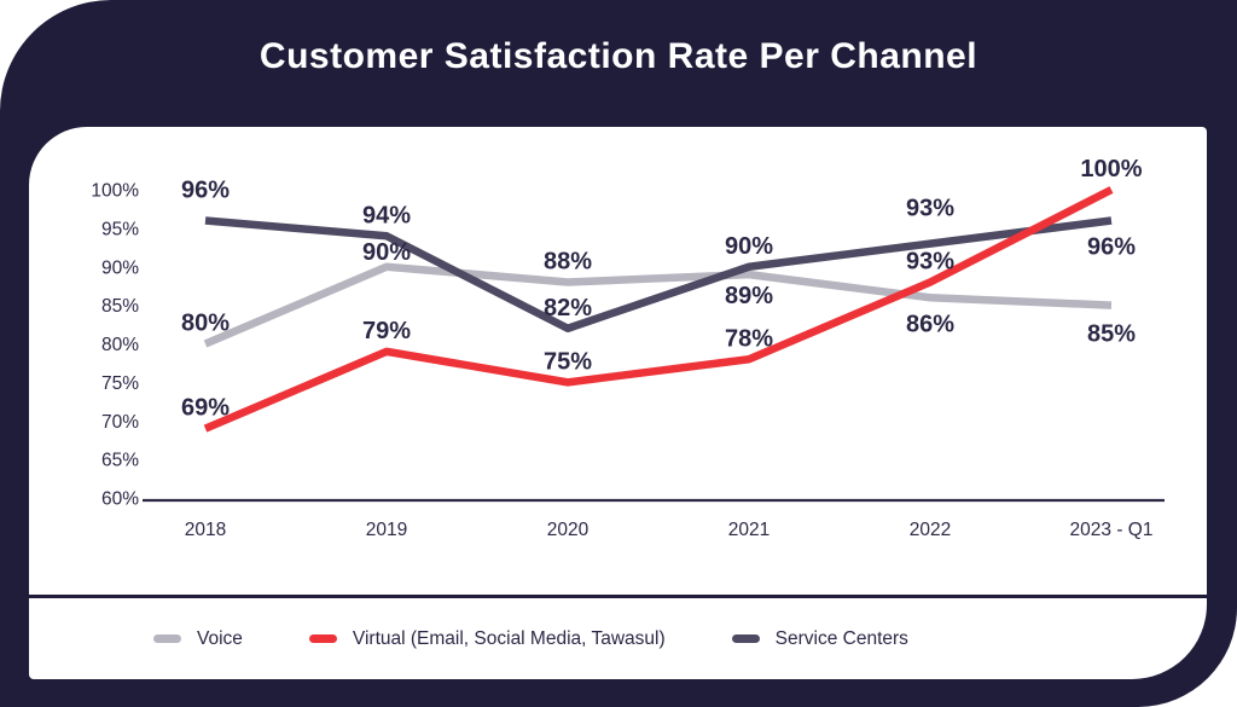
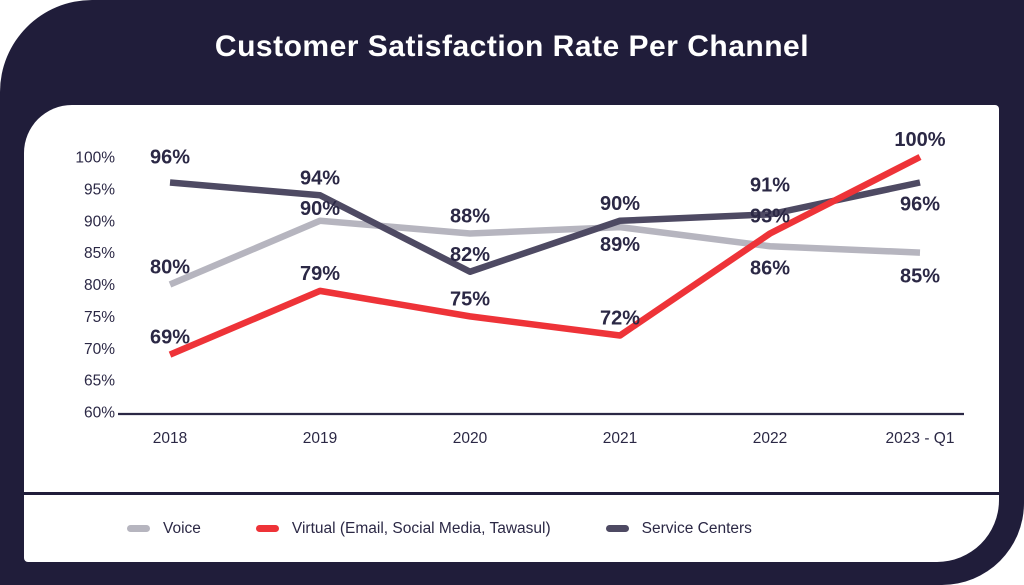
Virtual (Email, Social Media, Tawasul)/2021: 78% -> 72%
Service Centers/2022: 93% -> 91%
